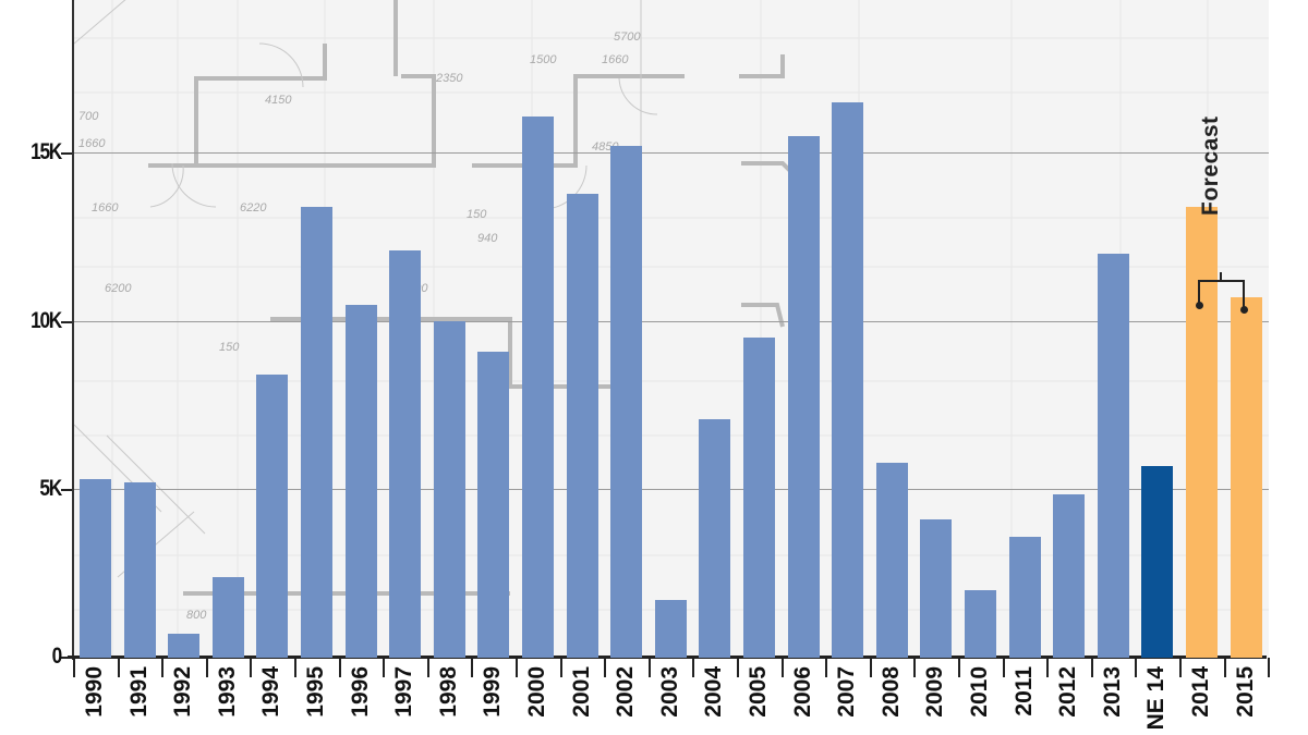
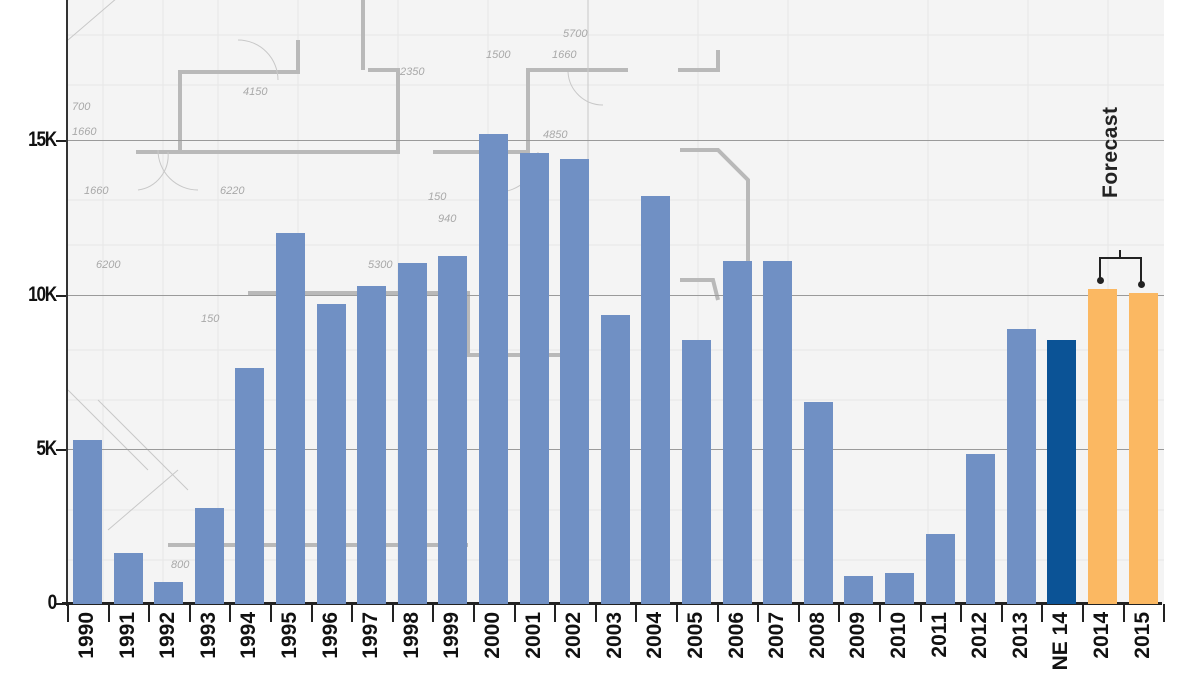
1991: 5.2K -> 1.6K
1993: 2.4K -> 3.1K
1994: 8.4K -> 7.6K
1995: 13.4K -> 12.0K
1996: 10.5K -> 9.7K
1997: 12.1K -> 10.3K
1998: 10.0K -> 11.0K
1999: 9.1K -> 11.2K
2000: 16.1K -> 15.2K
2001: 13.8K -> 14.6K
2002: 15.2K -> 14.4K
2003: 1.7K -> 9.4K
2004: 7.1K -> 13.2K
2005: 9.5K -> 8.6K
2006: 15.5K -> 11.1K
2007: 16.5K -> 11.1K
2008: 5.8K -> 6.6K
2009: 4.1K -> 0.9K
2010: 2.0K -> 1.0K
2011: 3.6K -> 2.2K
2013: 12.0K -> 8.9K
NE 14: 5.7K -> 8.6K
2014: 13.4K -> 10.2K
2015: 10.7K -> 10.0K
